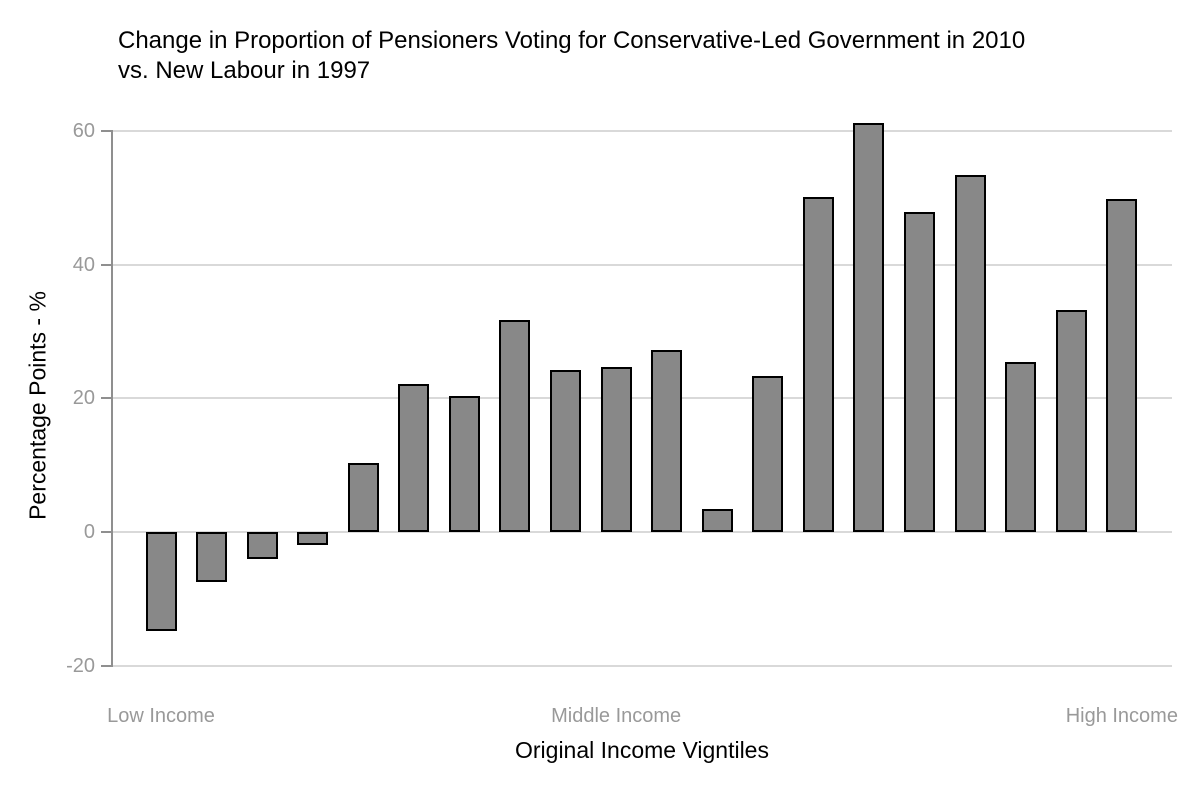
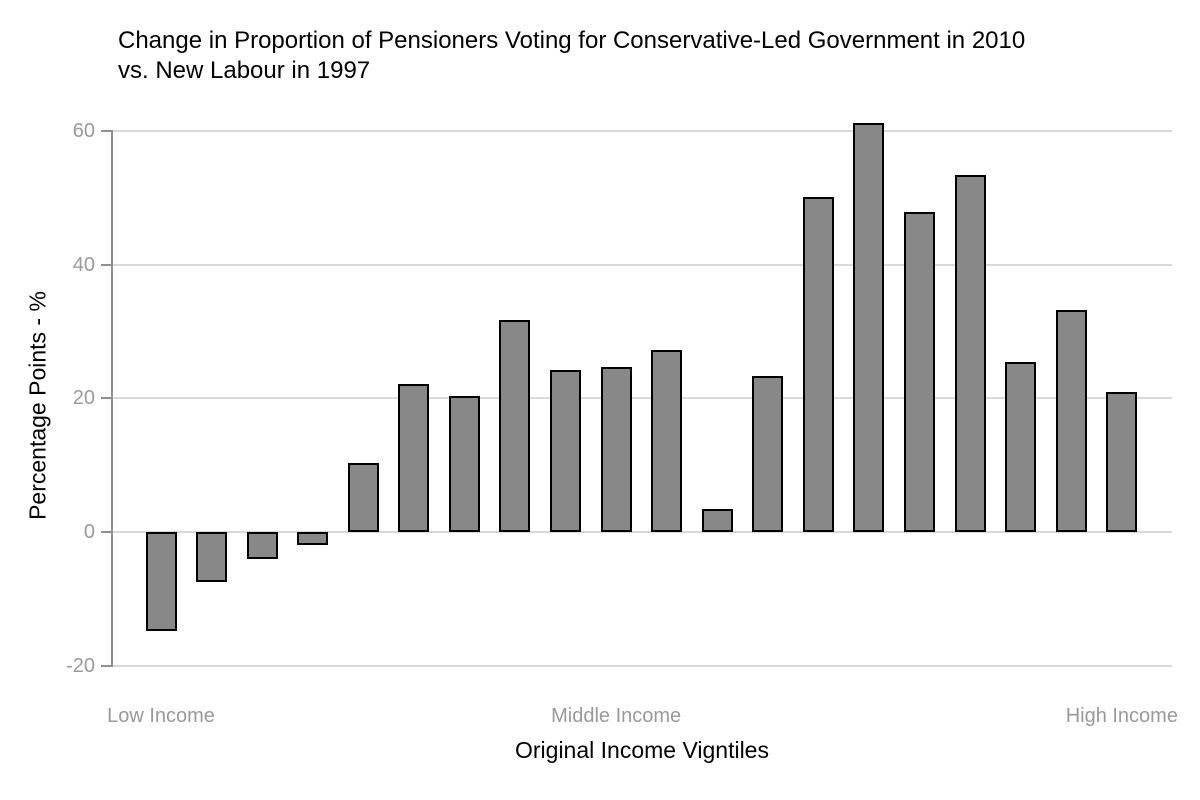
20: 50 -> 21
